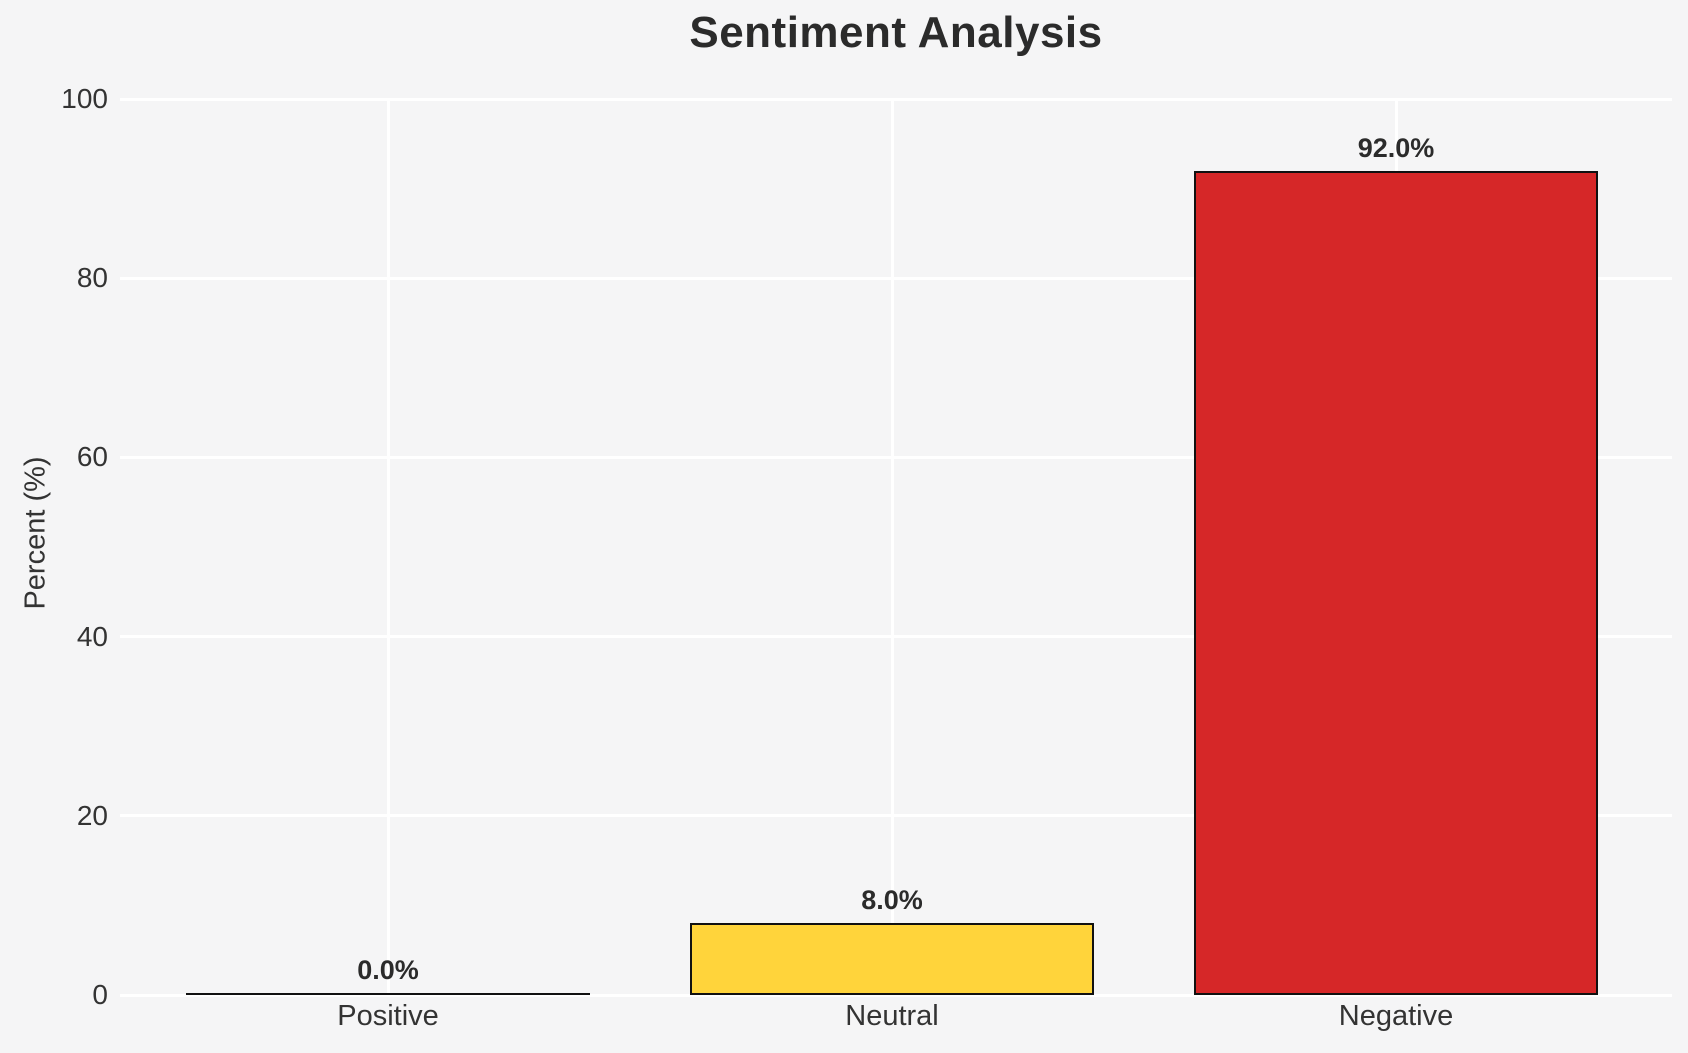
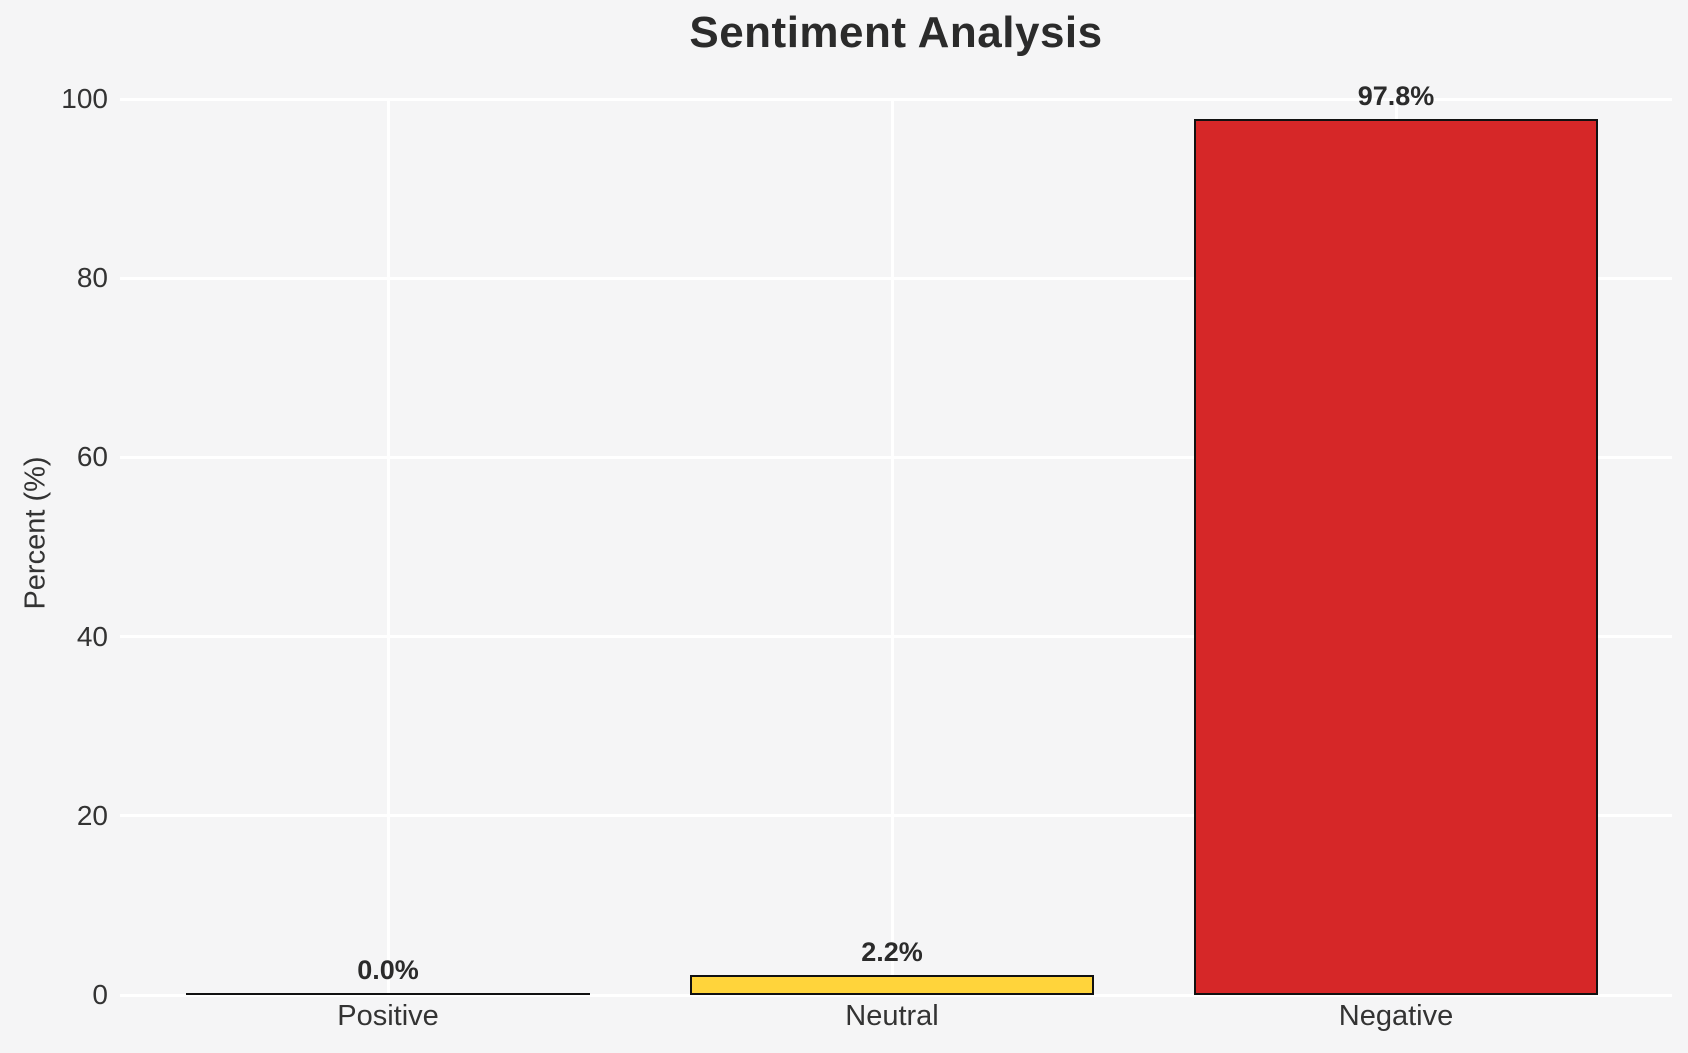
Neutral: 8.0% -> 2.2%
Negative: 92.0% -> 97.8%
